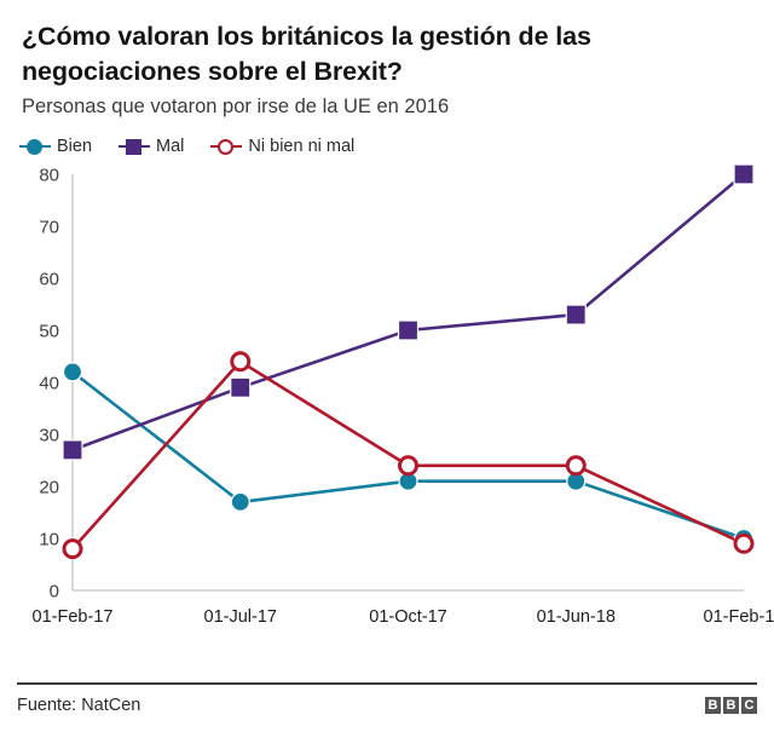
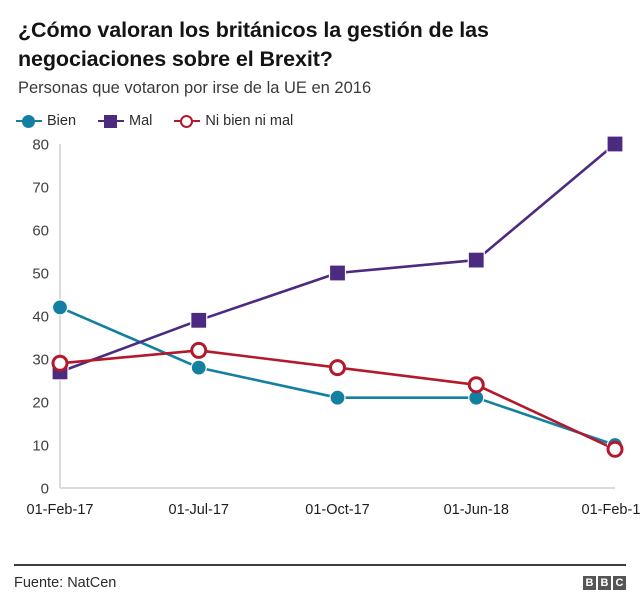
Ni bien ni mal/01-Feb-17: 8 -> 29
Bien/01-Jul-17: 17 -> 28
Ni bien ni mal/01-Jul-17: 44 -> 32
Ni bien ni mal/01-Oct-17: 24 -> 28
